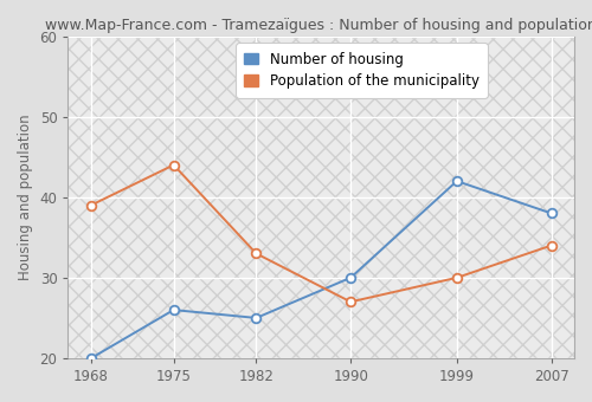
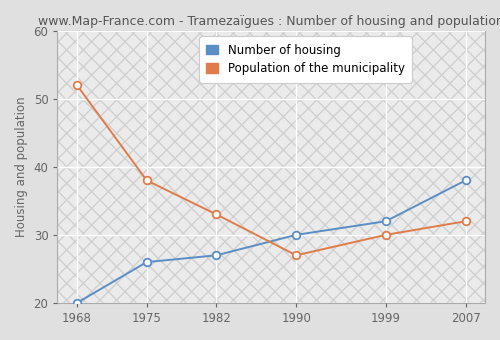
Population of the municipality/1968: 39 -> 52
Population of the municipality/1975: 44 -> 38
Number of housing/1982: 25 -> 27
Number of housing/1999: 42 -> 32
Population of the municipality/2007: 34 -> 32
